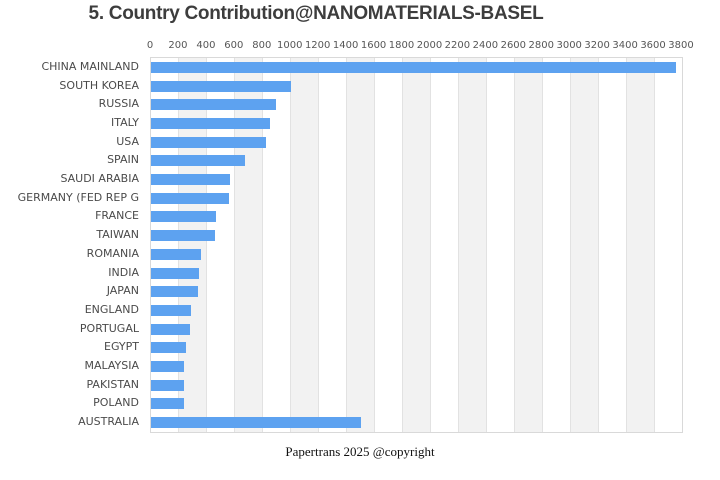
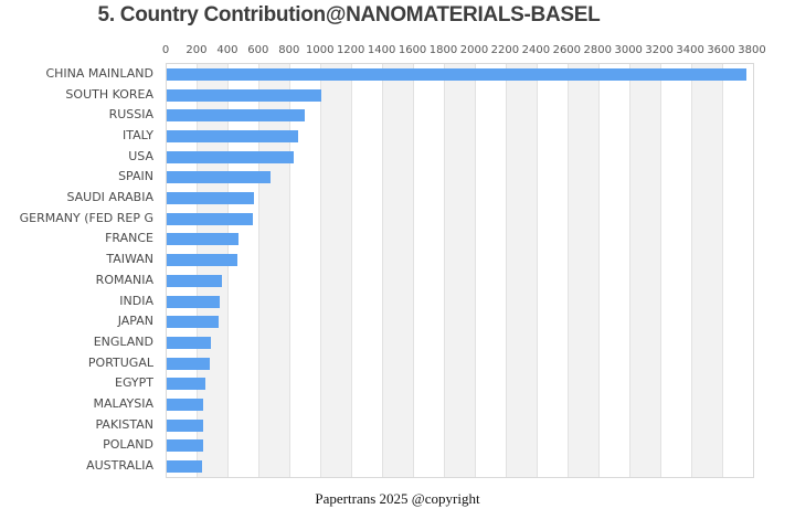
AUSTRALIA: 1500 -> 230
